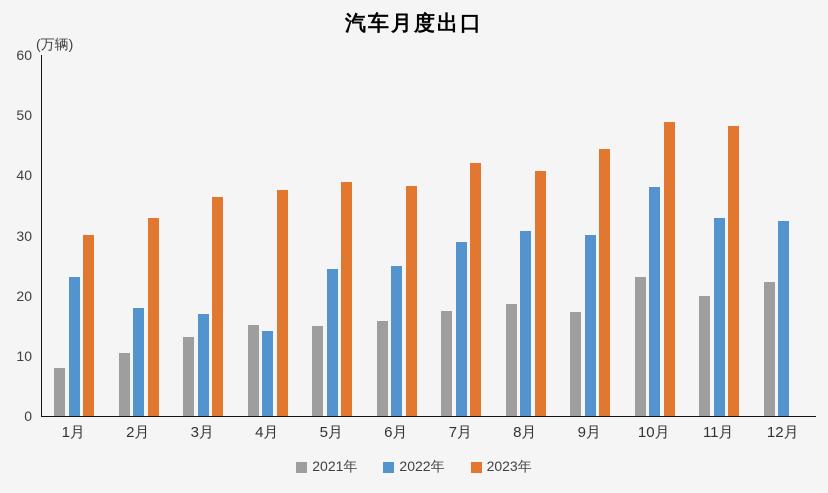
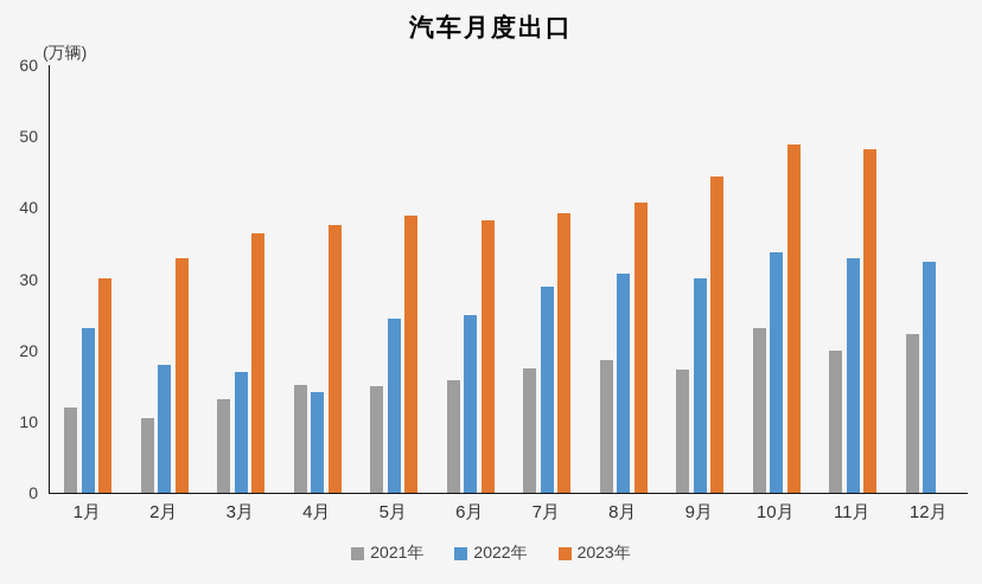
2021年/1月: 8 -> 12
2023年/7月: 42 -> 39
2022年/10月: 38 -> 34
